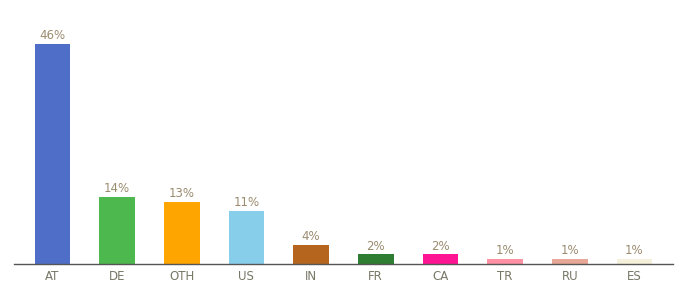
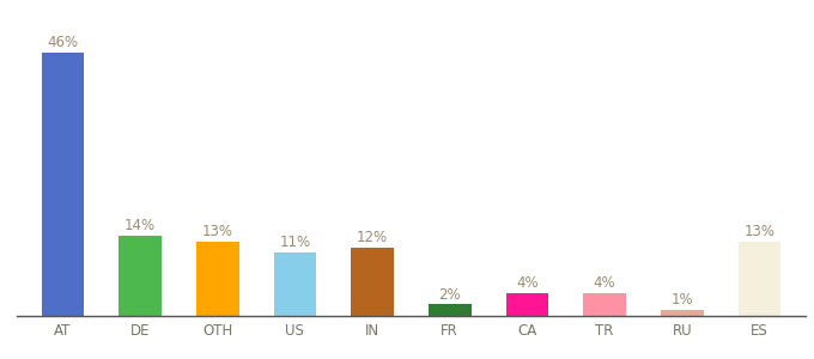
IN: 4% -> 12%
CA: 2% -> 4%
TR: 1% -> 4%
ES: 1% -> 13%
